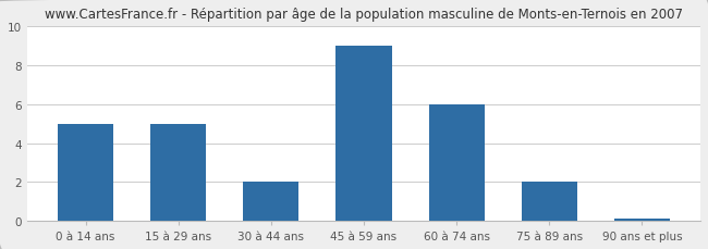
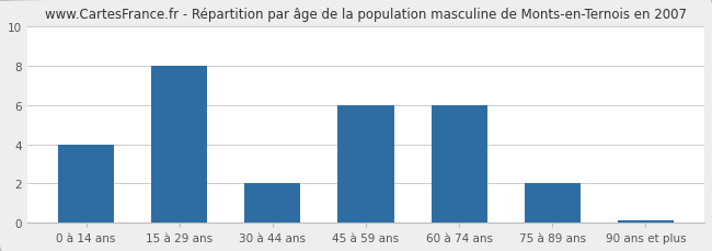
0 à 14 ans: 5.0 -> 4.0
15 à 29 ans: 5.0 -> 8.0
45 à 59 ans: 9.0 -> 6.0
